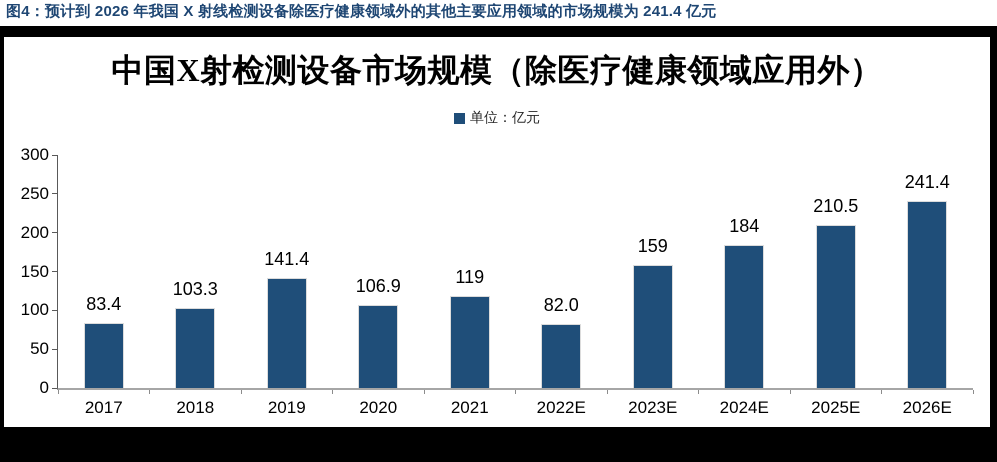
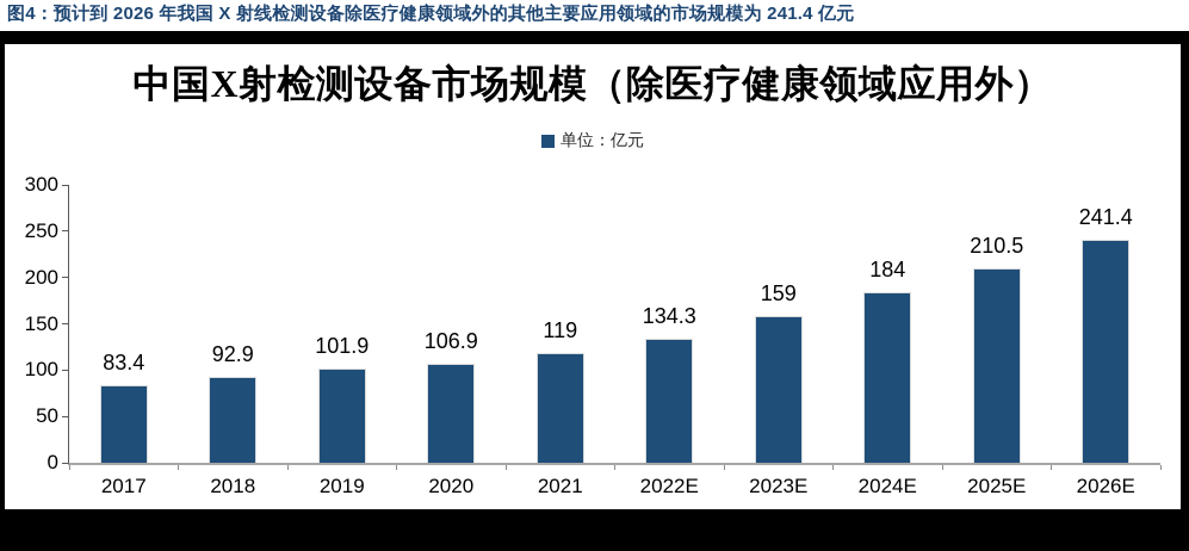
2018: 103.3 -> 92.9
2019: 141.4 -> 101.9
2022E: 82.0 -> 134.3
